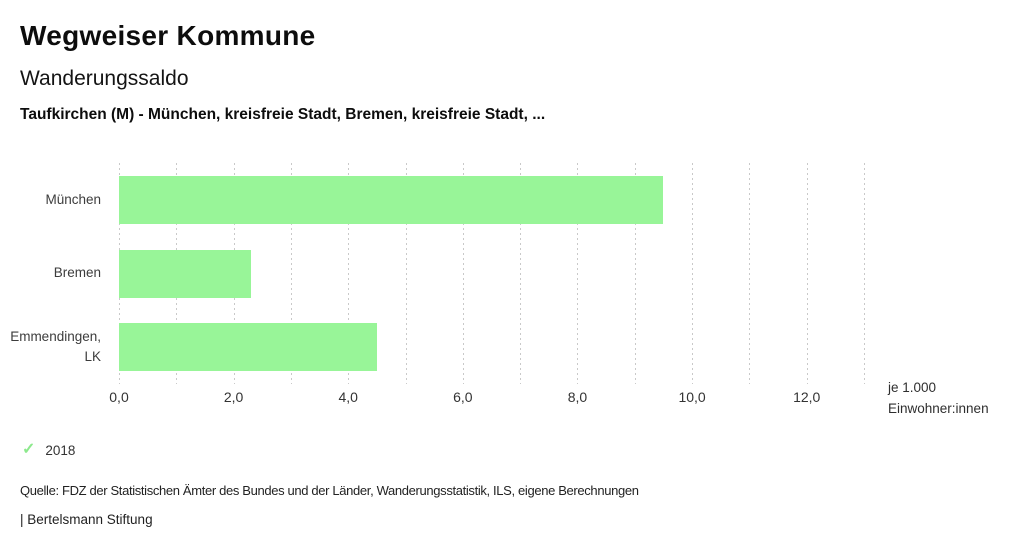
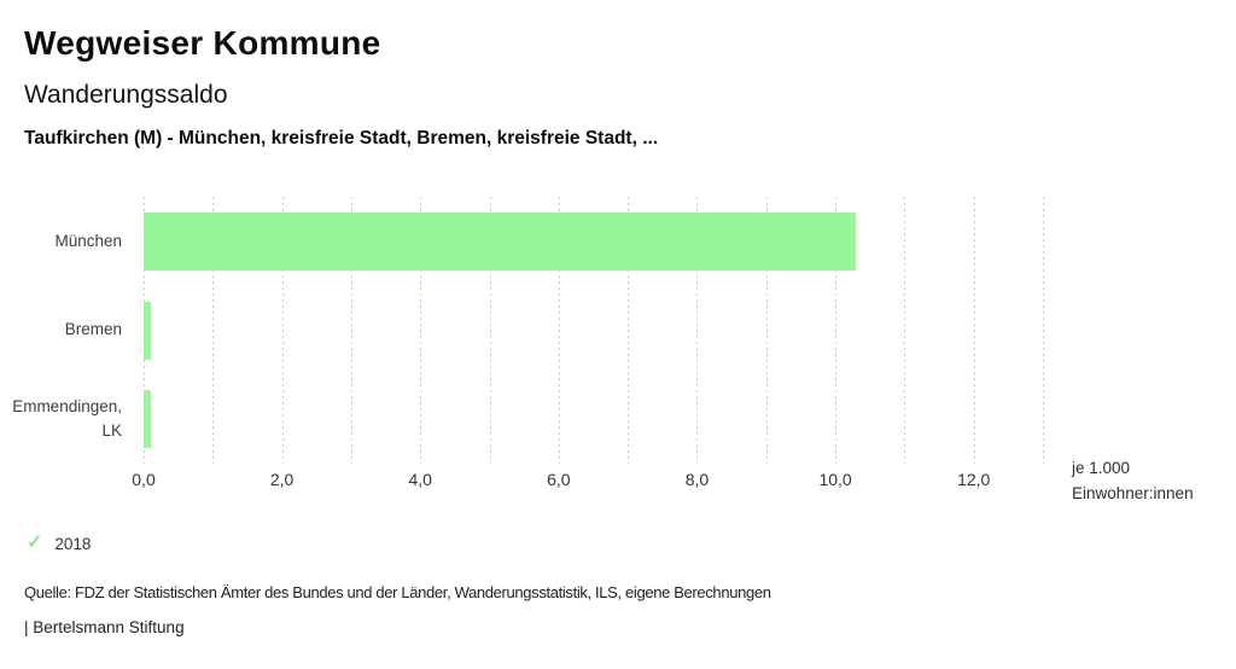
München: 9,5 -> 10,3
Bremen: 2,3 -> 0,1
Emmendingen, LK: 4,5 -> 0,1
